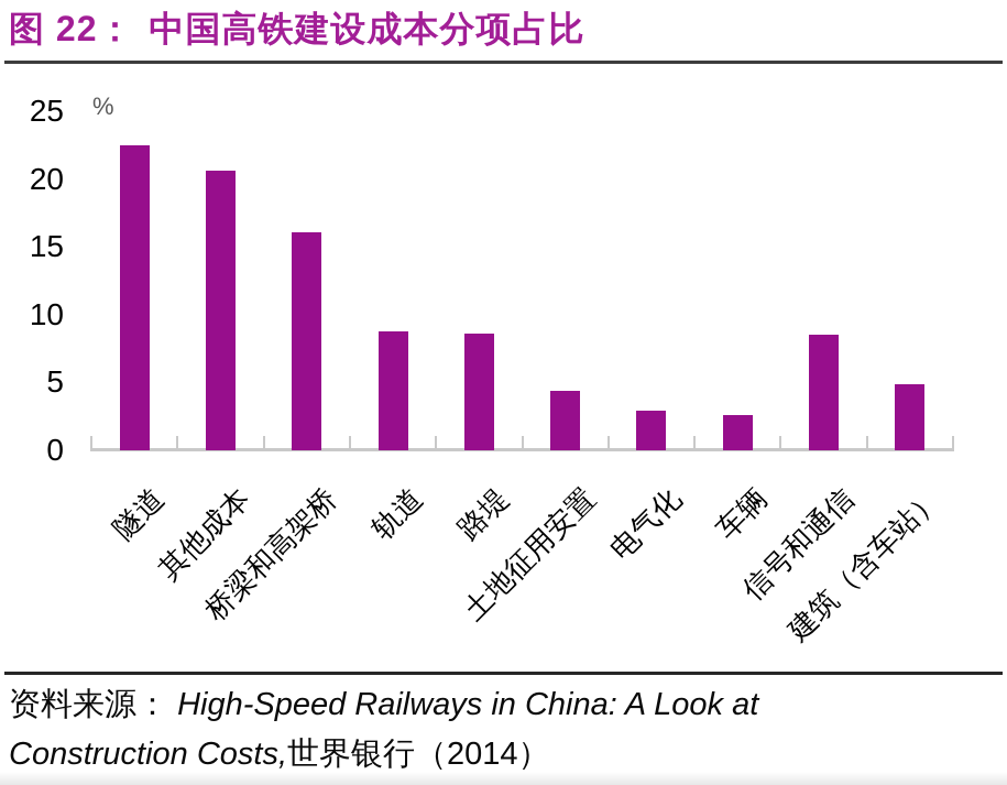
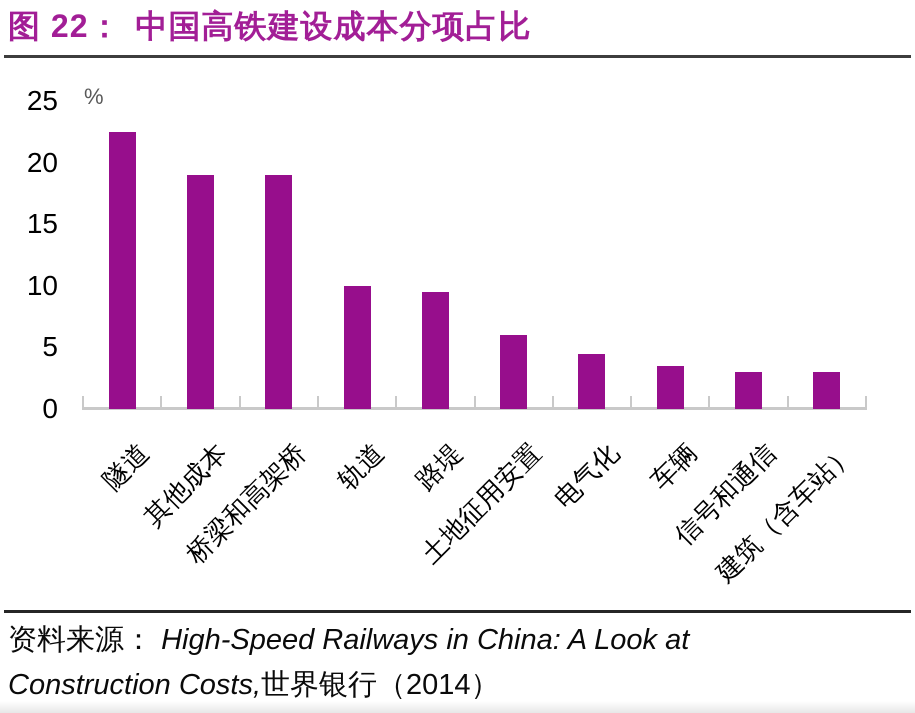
其他成本: 20.6 -> 19.0
桥梁和高架桥: 16.1 -> 19.0
轨道: 8.8 -> 10.0
路堤: 8.6 -> 9.5
土地征用安置: 4.4 -> 6.0
电气化: 2.9 -> 4.5
车辆: 2.6 -> 3.5
信号和通信: 8.5 -> 3.0
建筑（含车站）: 4.9 -> 3.0
